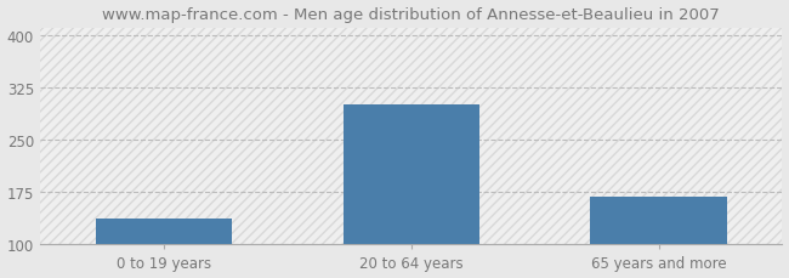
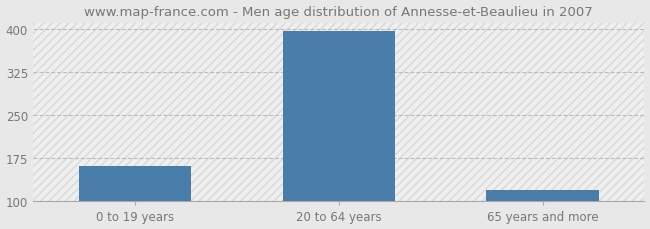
0 to 19 years: 138 -> 162
20 to 64 years: 300 -> 396
65 years and more: 168 -> 120
